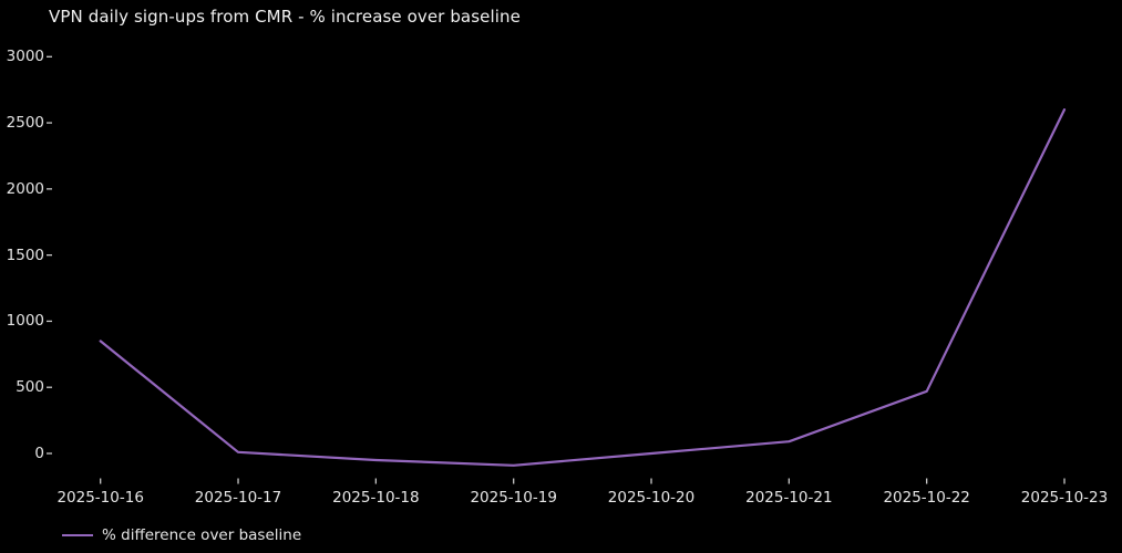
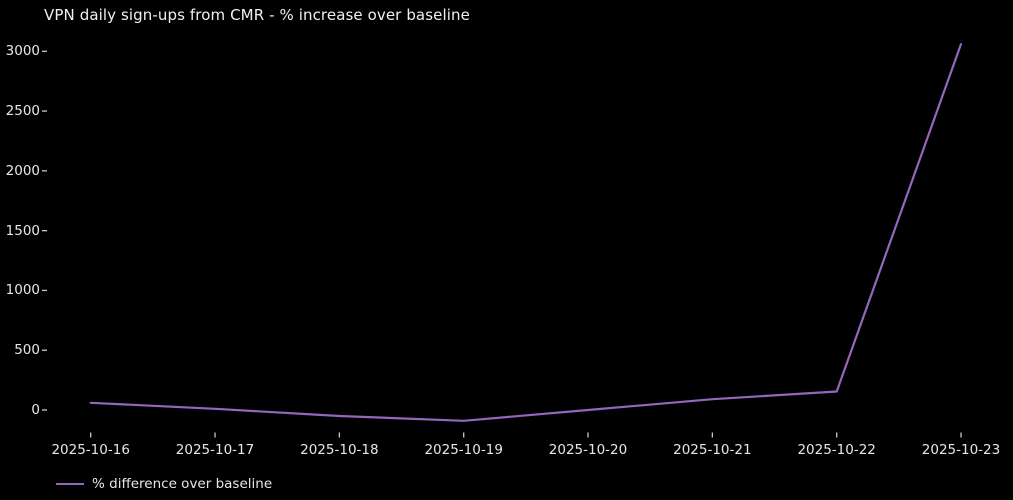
2025-10-16: 850 -> 60
2025-10-22: 470 -> 160
2025-10-23: 2600 -> 3060
